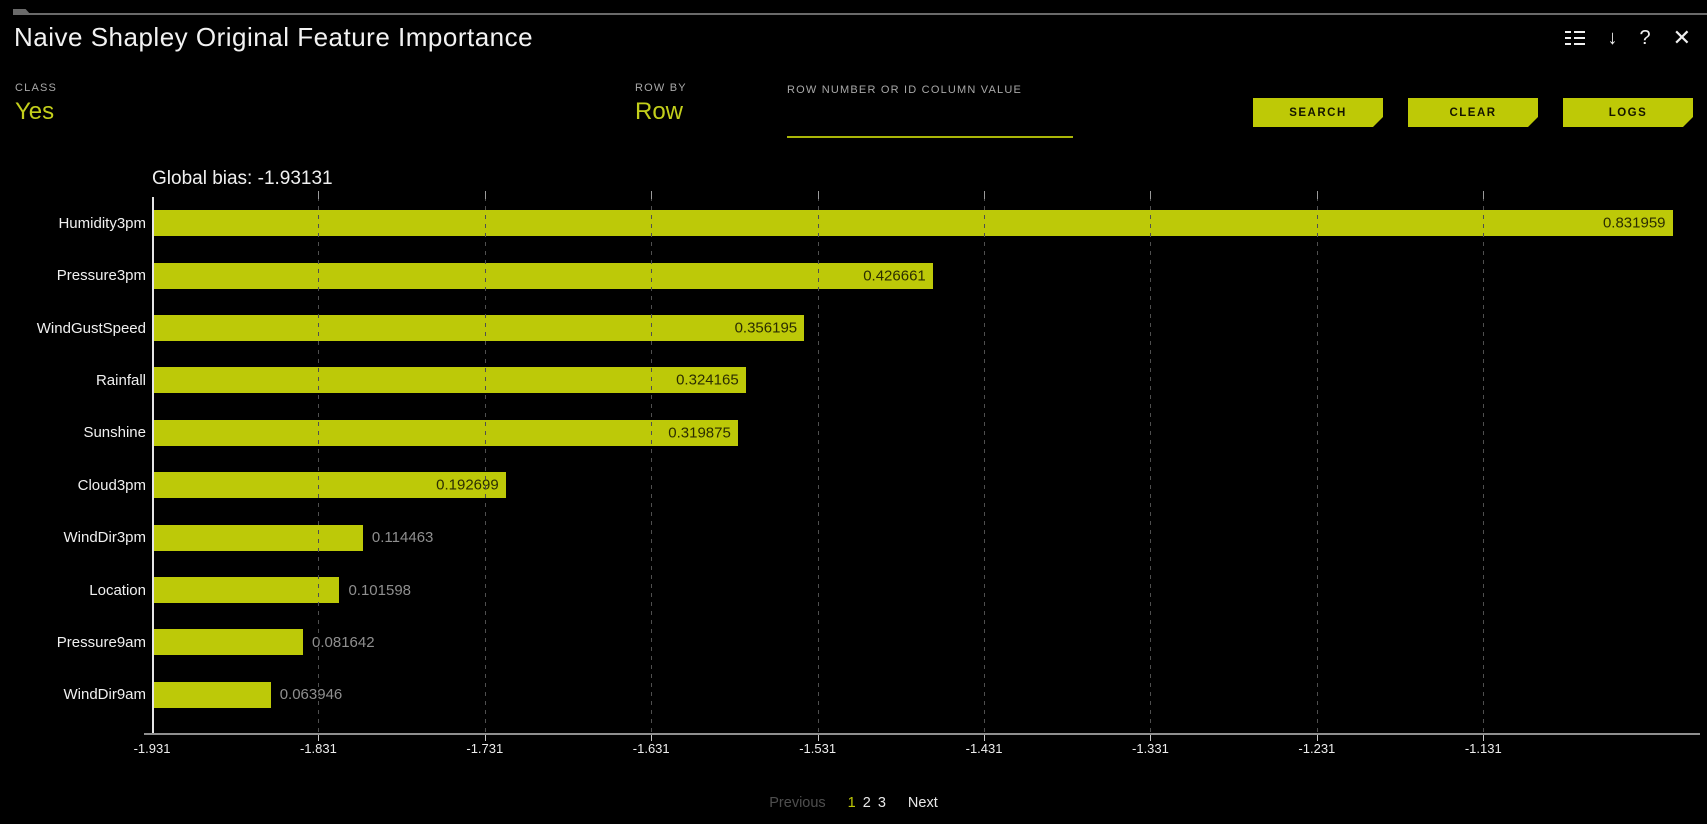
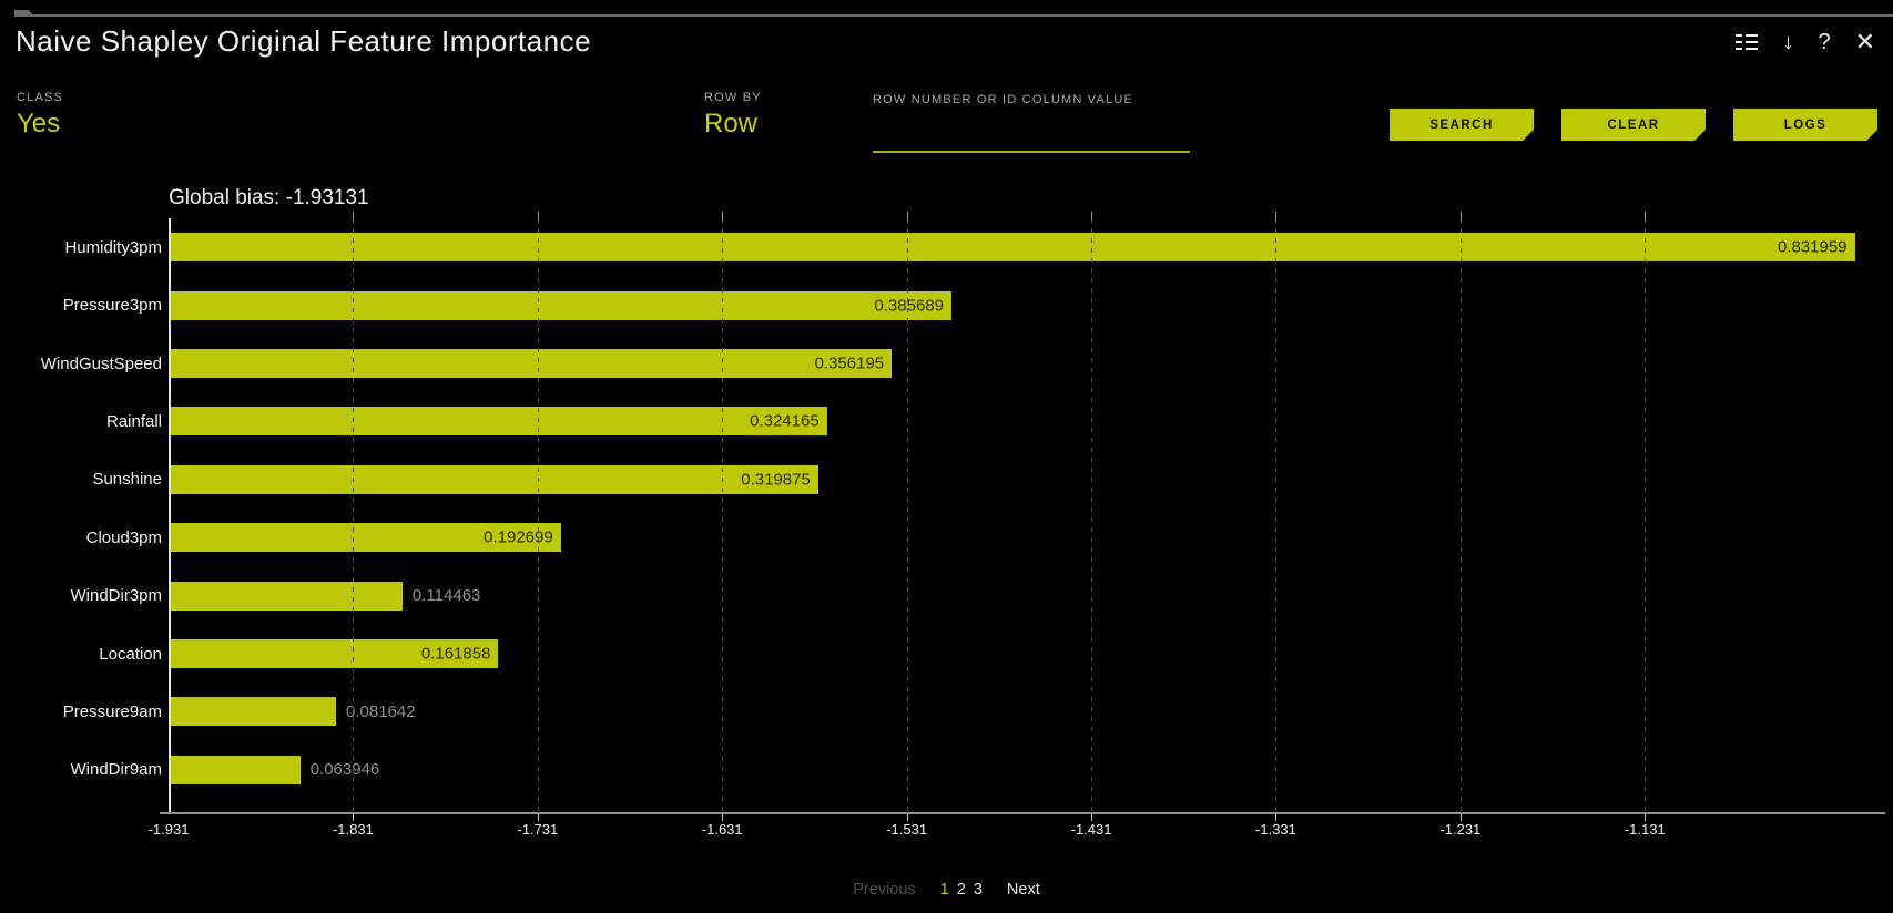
Pressure3pm: 0.426661 -> 0.385689
Location: 0.101598 -> 0.161858
